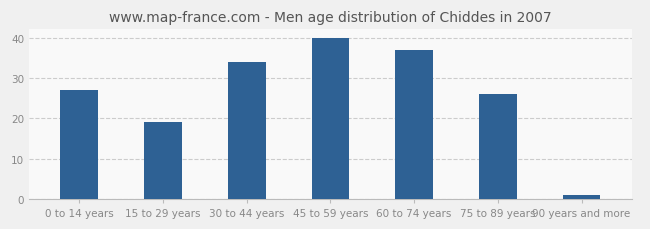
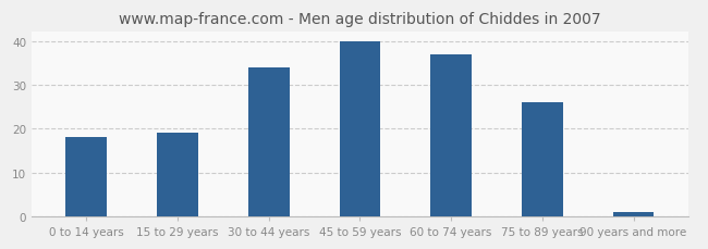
0 to 14 years: 27 -> 18
